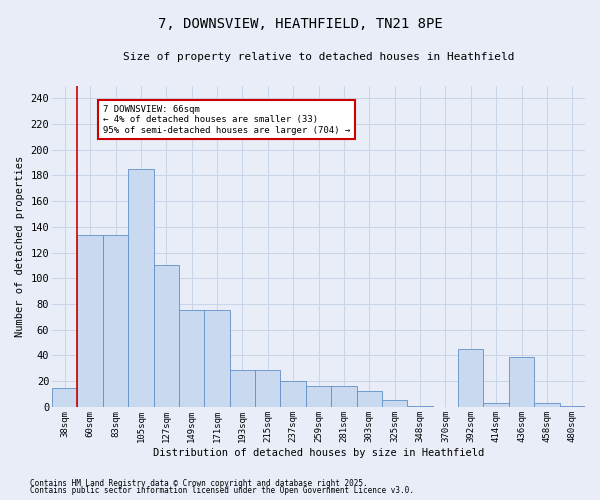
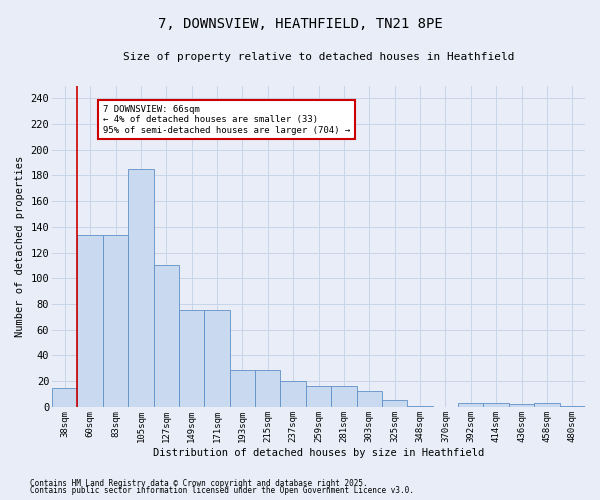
392sqm: 45 -> 3
436sqm: 39 -> 2
